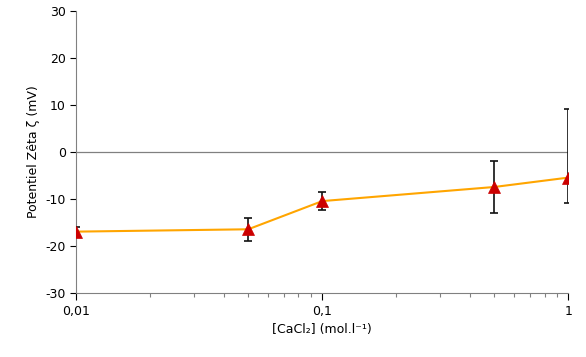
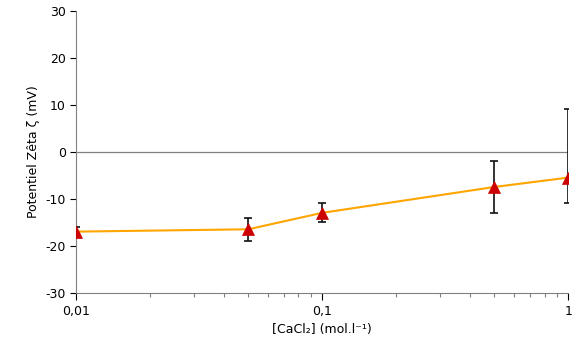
0,1: -10.5 -> -13.0
